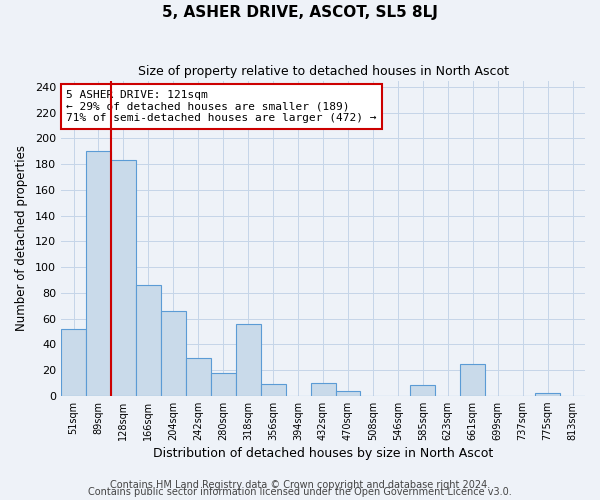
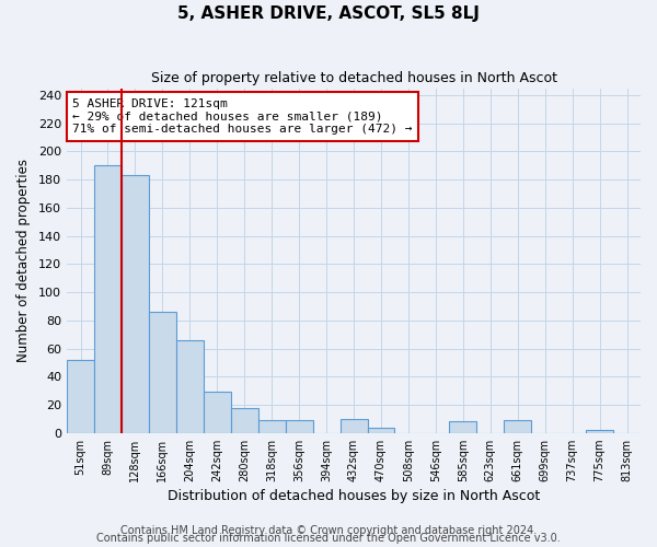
318sqm: 56 -> 9
661sqm: 25 -> 9
